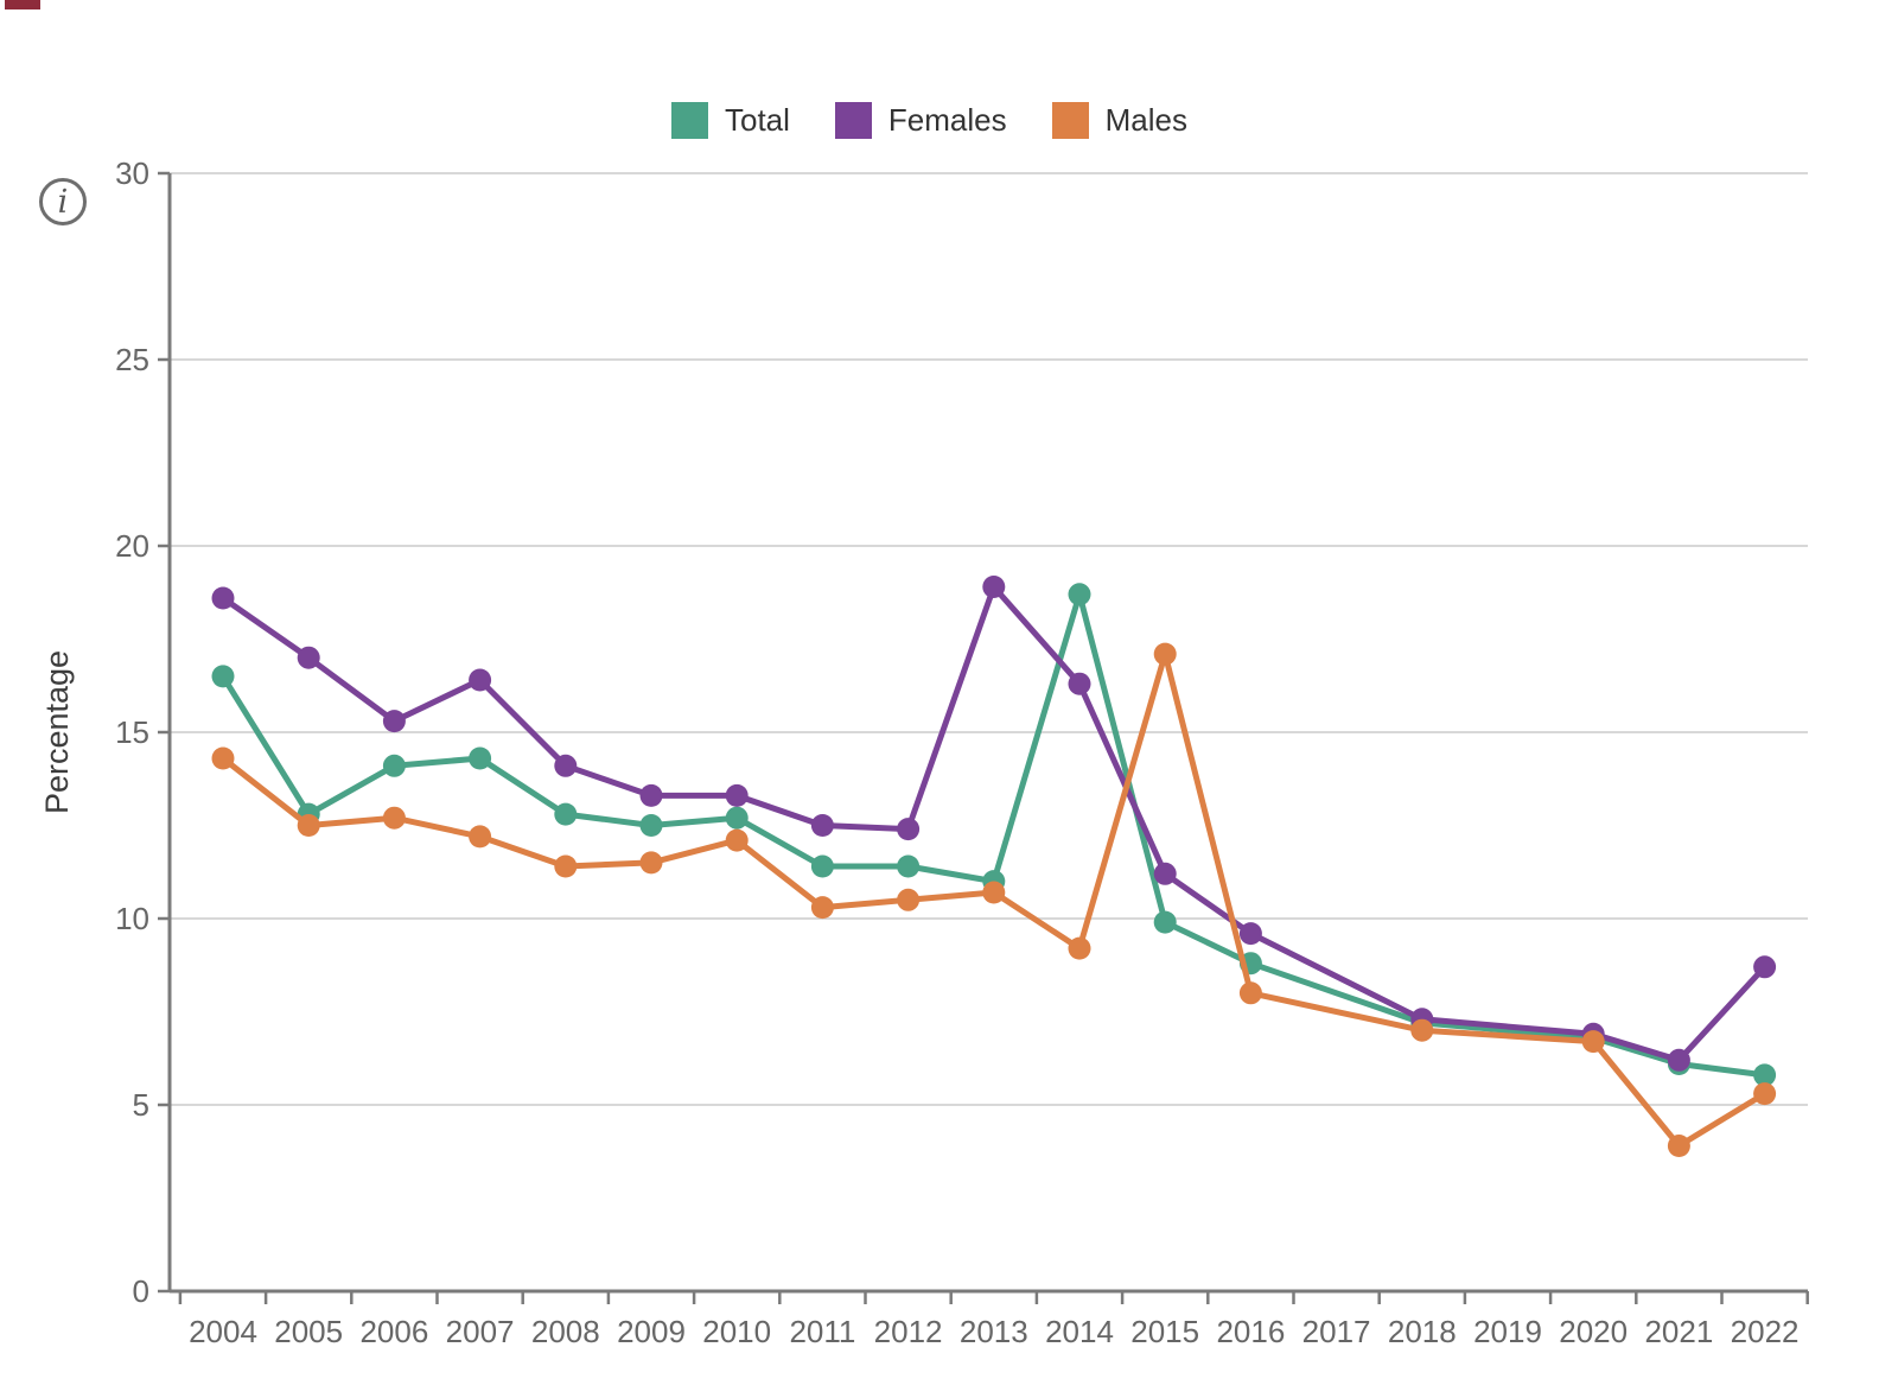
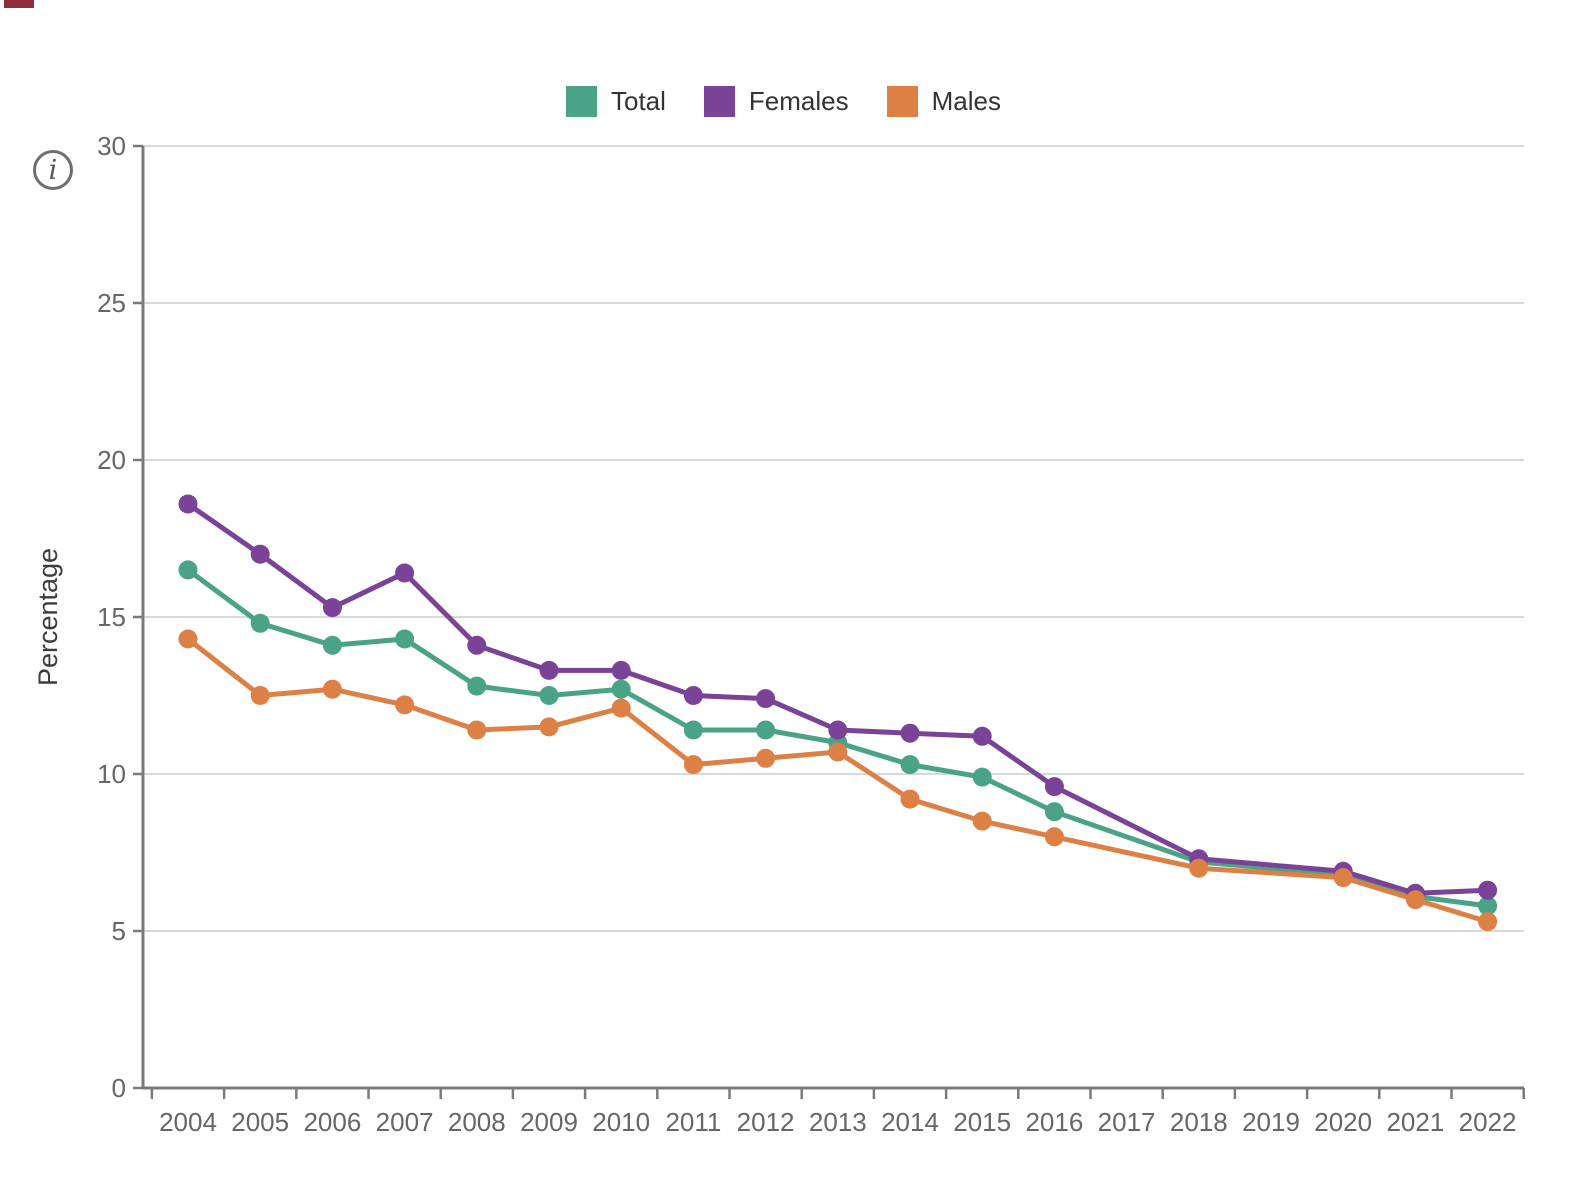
Total/2005: 12.8 -> 14.8
Females/2013: 18.9 -> 11.4
Total/2014: 18.7 -> 10.3
Females/2014: 16.3 -> 11.3
Males/2015: 17.1 -> 8.5
Males/2021: 3.9 -> 6.0
Females/2022: 8.7 -> 6.3
